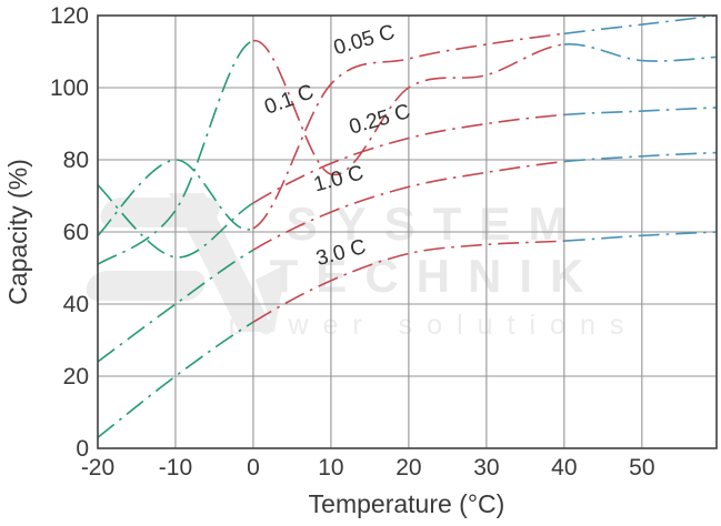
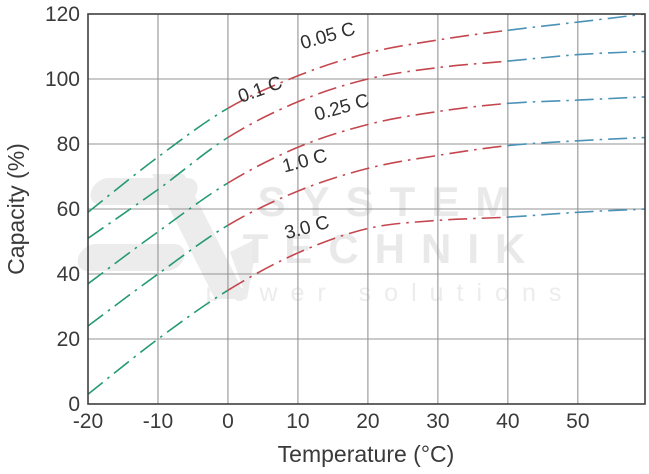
0.25 C/-20: 73 -> 37
0.05 C/-10: 80 -> 76
0.05 C/0: 61 -> 91
0.1 C/0: 113 -> 82
0.1 C/10: 76 -> 93
0.1 C/40: 112 -> 106
